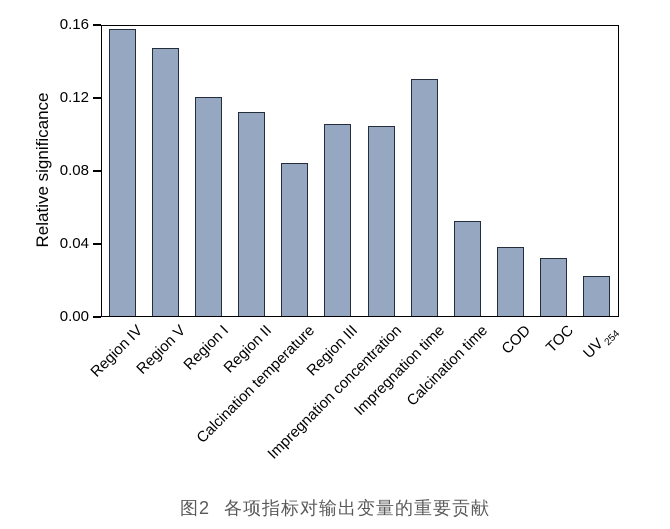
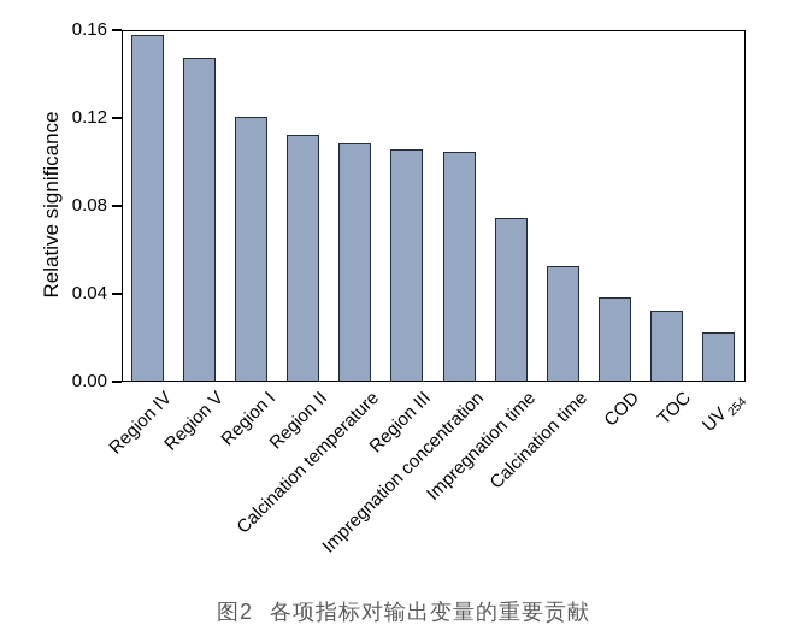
Calcination temperature: 0.084 -> 0.108
Impregnation time: 0.130 -> 0.074
